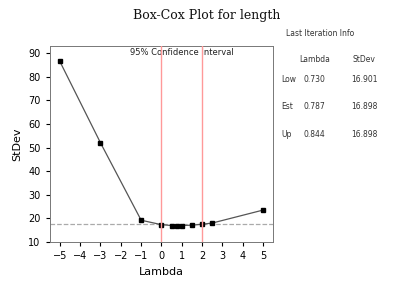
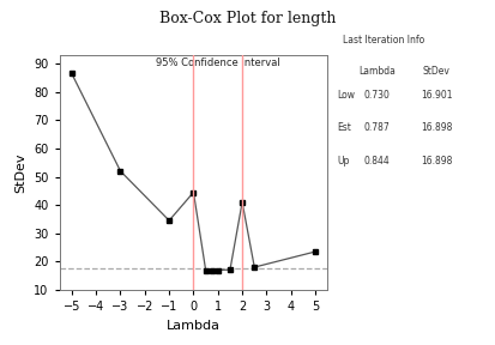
−1: 19.2 -> 34.5
0: 17.3 -> 44.5
2: 17.5 -> 41.0
